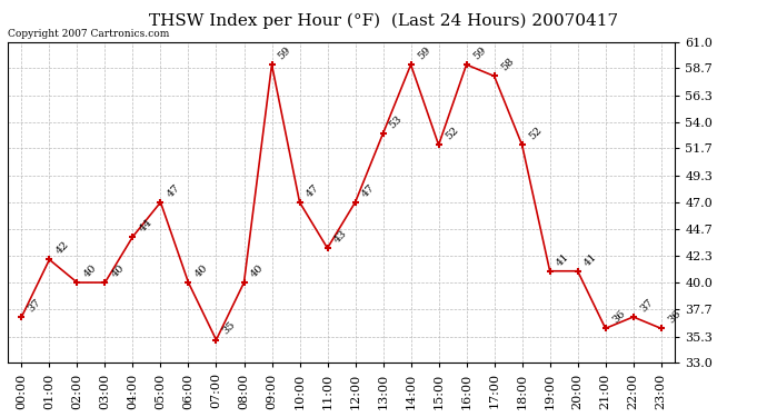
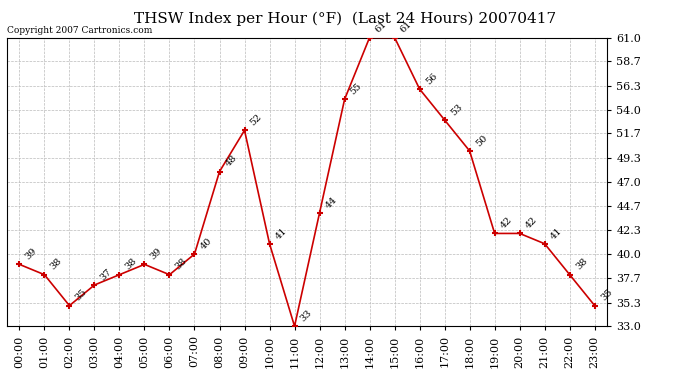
00:00: 37 -> 39
01:00: 42 -> 38
02:00: 40 -> 35
03:00: 40 -> 37
04:00: 44 -> 38
05:00: 47 -> 39
06:00: 40 -> 38
07:00: 35 -> 40
08:00: 40 -> 48
09:00: 59 -> 52
10:00: 47 -> 41
11:00: 43 -> 33
12:00: 47 -> 44
13:00: 53 -> 55
14:00: 59 -> 61
15:00: 52 -> 61
16:00: 59 -> 56
17:00: 58 -> 53
18:00: 52 -> 50
19:00: 41 -> 42
20:00: 41 -> 42
21:00: 36 -> 41
22:00: 37 -> 38
23:00: 36 -> 35
